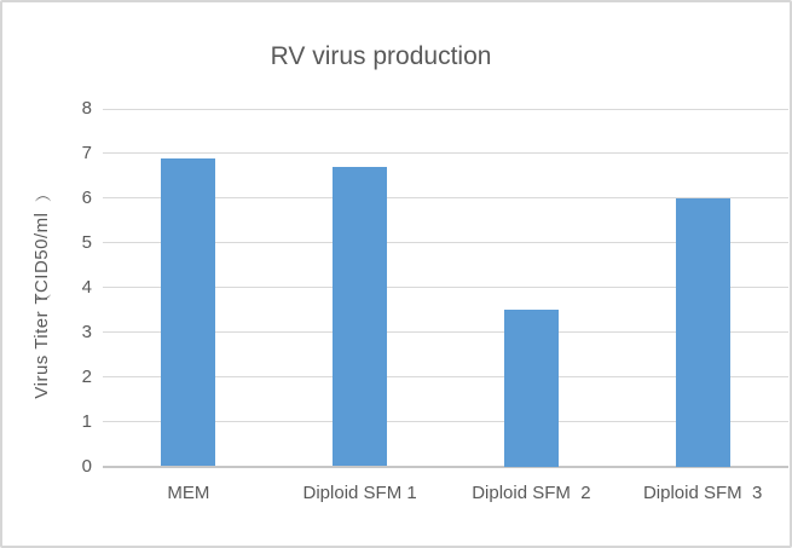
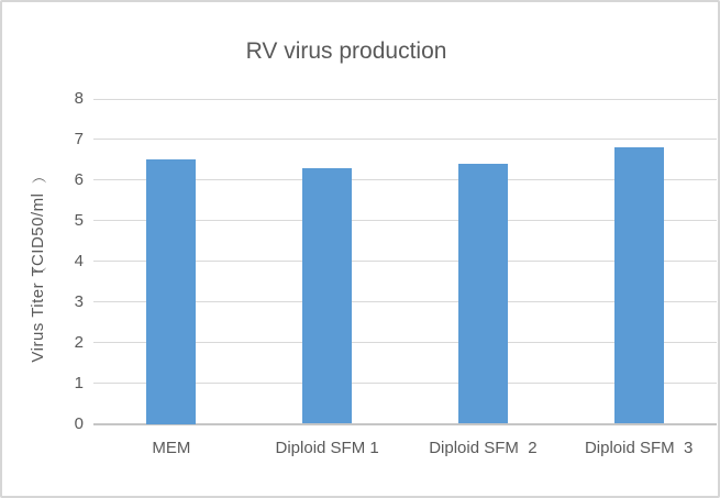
MEM: 6.9 -> 6.5
Diploid SFM 1: 6.7 -> 6.3
Diploid SFM 2: 3.5 -> 6.4
Diploid SFM 3: 6.0 -> 6.8
